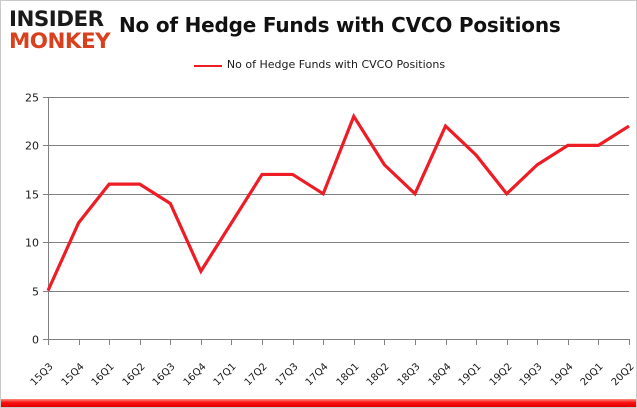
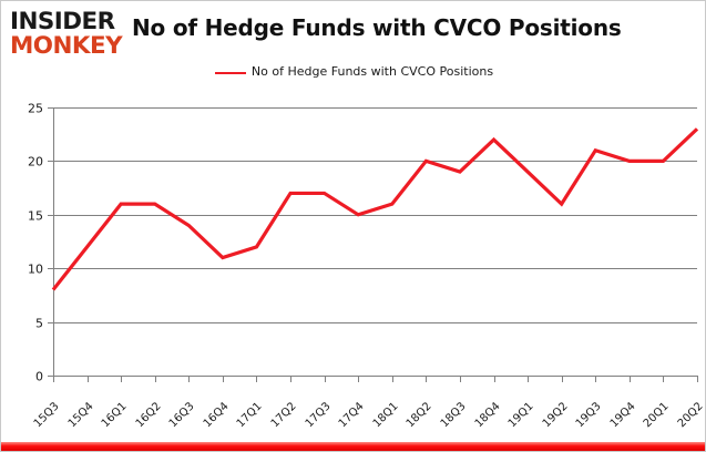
15Q3: 5 -> 8
16Q4: 7 -> 11
18Q1: 23 -> 16
18Q2: 18 -> 20
18Q3: 15 -> 19
19Q2: 15 -> 16
19Q3: 18 -> 21
20Q2: 22 -> 23
